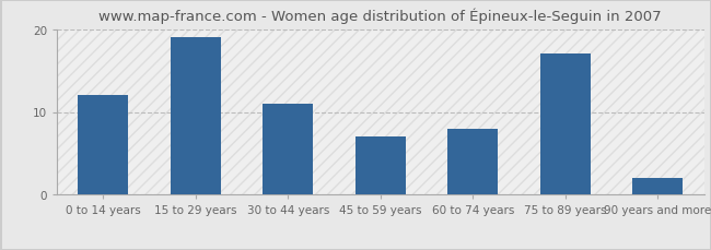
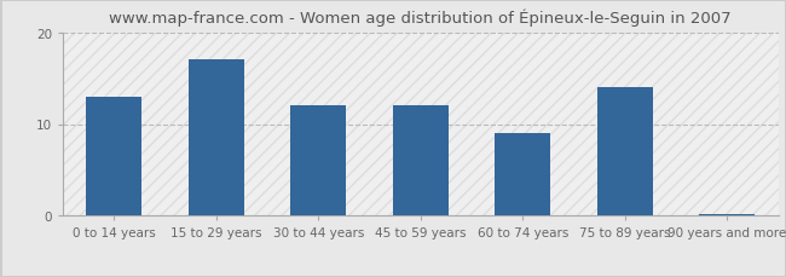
0 to 14 years: 12.0 -> 13.0
15 to 29 years: 19.0 -> 17.0
30 to 44 years: 11.0 -> 12.0
45 to 59 years: 7.0 -> 12.0
60 to 74 years: 8.0 -> 9.0
75 to 89 years: 17.0 -> 14.0
90 years and more: 2.0 -> 0.2
